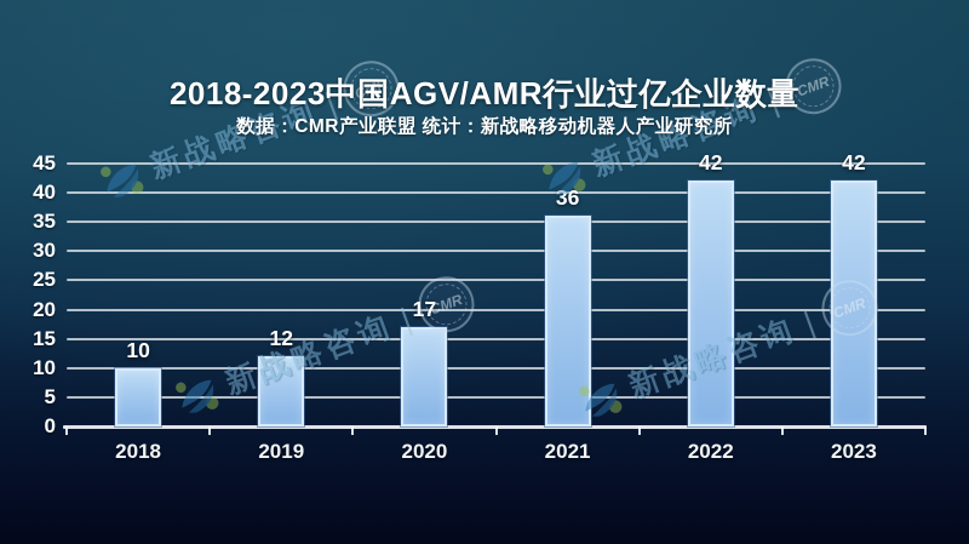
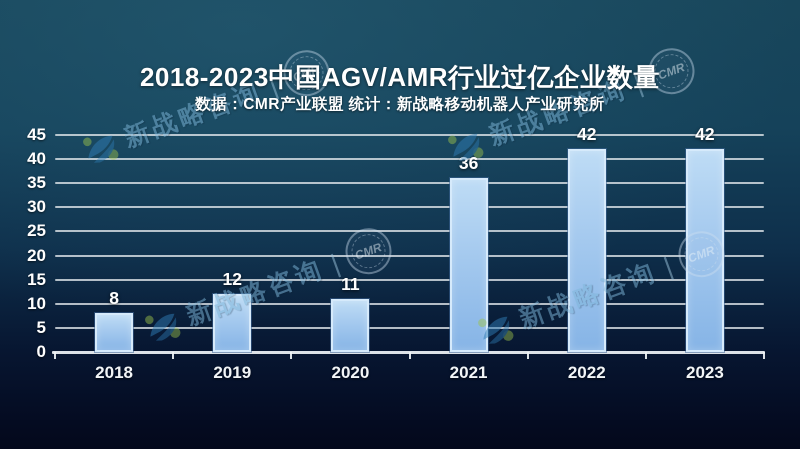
2018: 10 -> 8
2020: 17 -> 11
